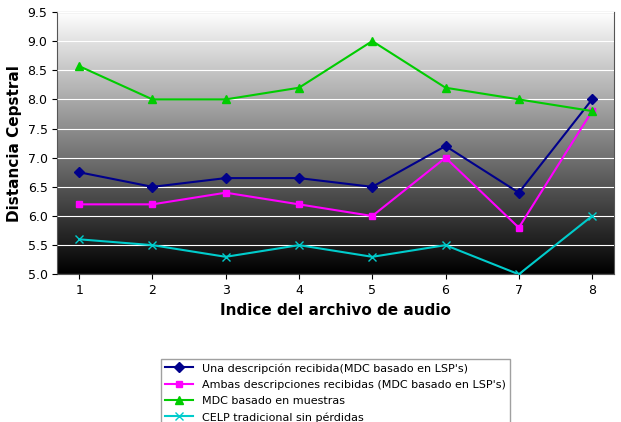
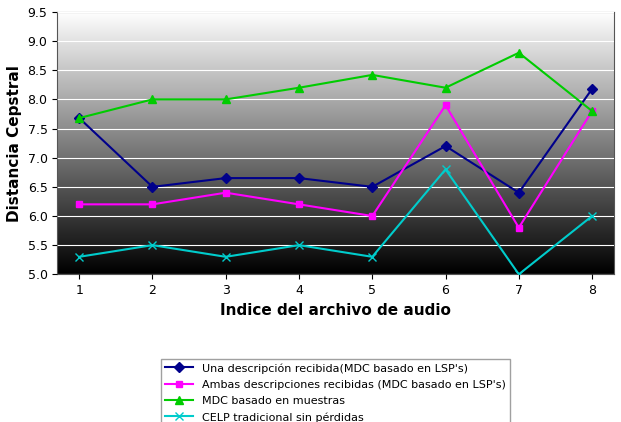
Una descripción recibida(MDC basado en LSP's)/1: 6.75 -> 7.68
MDC basado en muestras/1: 8.57 -> 7.68
CELP tradicional sin pérdidas/1: 5.6 -> 5.3
MDC basado en muestras/5: 9.00 -> 8.42
Ambas descripciones recibidas (MDC basado en LSP's)/6: 7.0 -> 7.9
CELP tradicional sin pérdidas/6: 5.5 -> 6.8
MDC basado en muestras/7: 8.00 -> 8.80
Una descripción recibida(MDC basado en LSP's)/8: 8.00 -> 8.18
